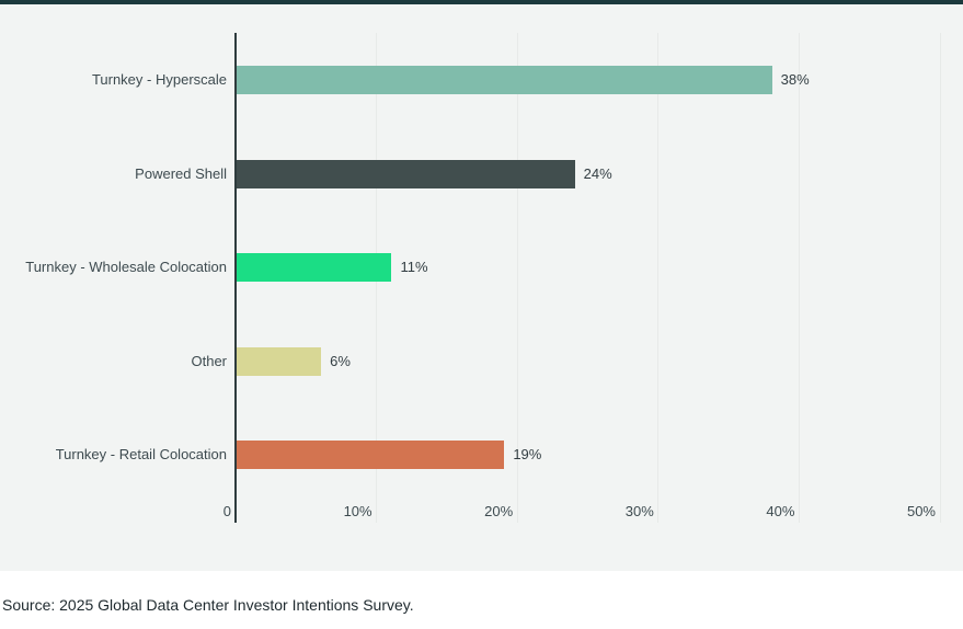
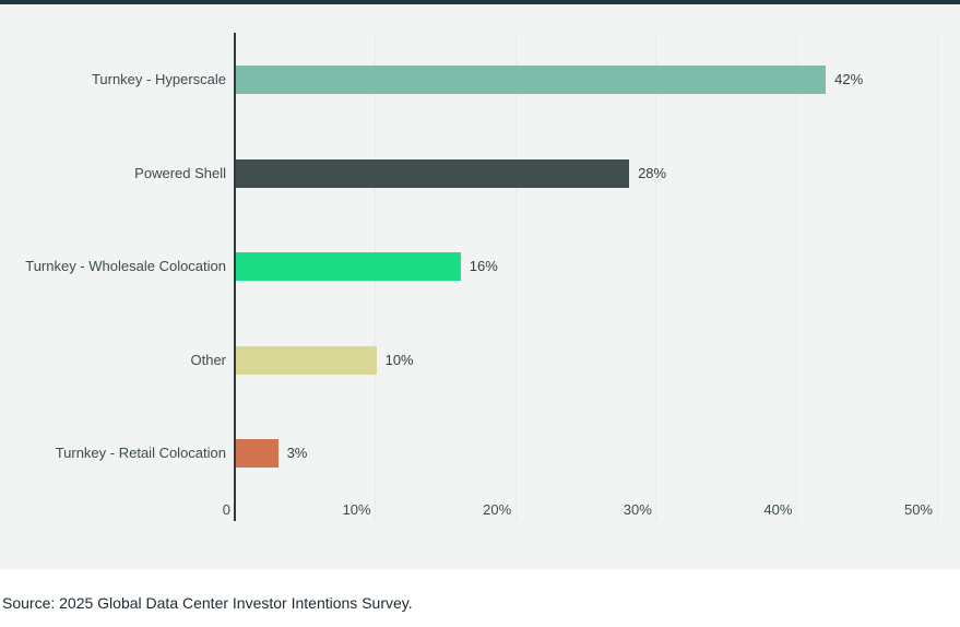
Turnkey - Hyperscale: 38% -> 42%
Powered Shell: 24% -> 28%
Turnkey - Wholesale Colocation: 11% -> 16%
Other: 6% -> 10%
Turnkey - Retail Colocation: 19% -> 3%
